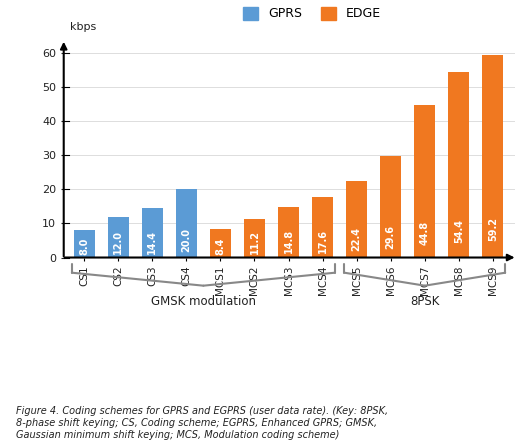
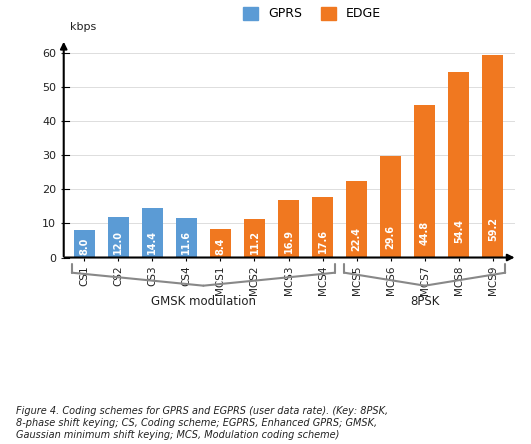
CS4: 20.0 -> 11.6
MCS3: 14.8 -> 16.9
